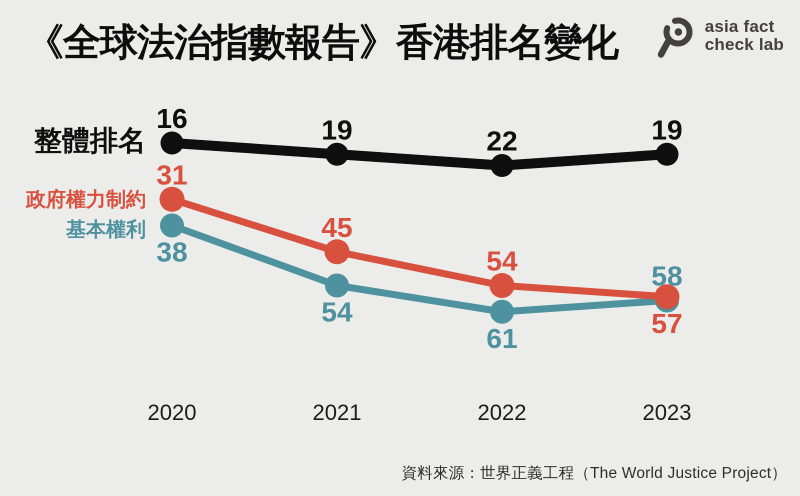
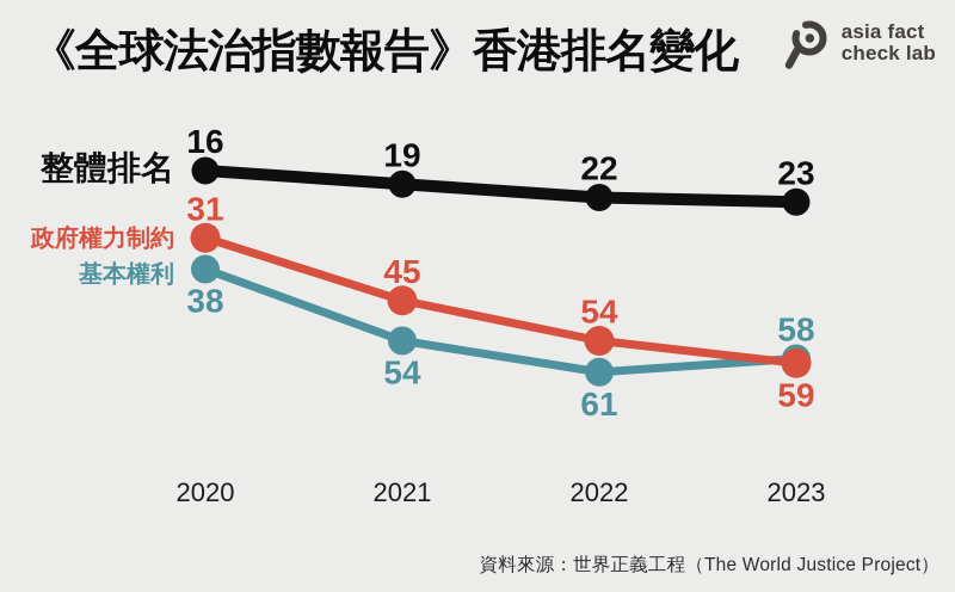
整體排名/2023: 19 -> 23
政府權力制約/2023: 57 -> 59
